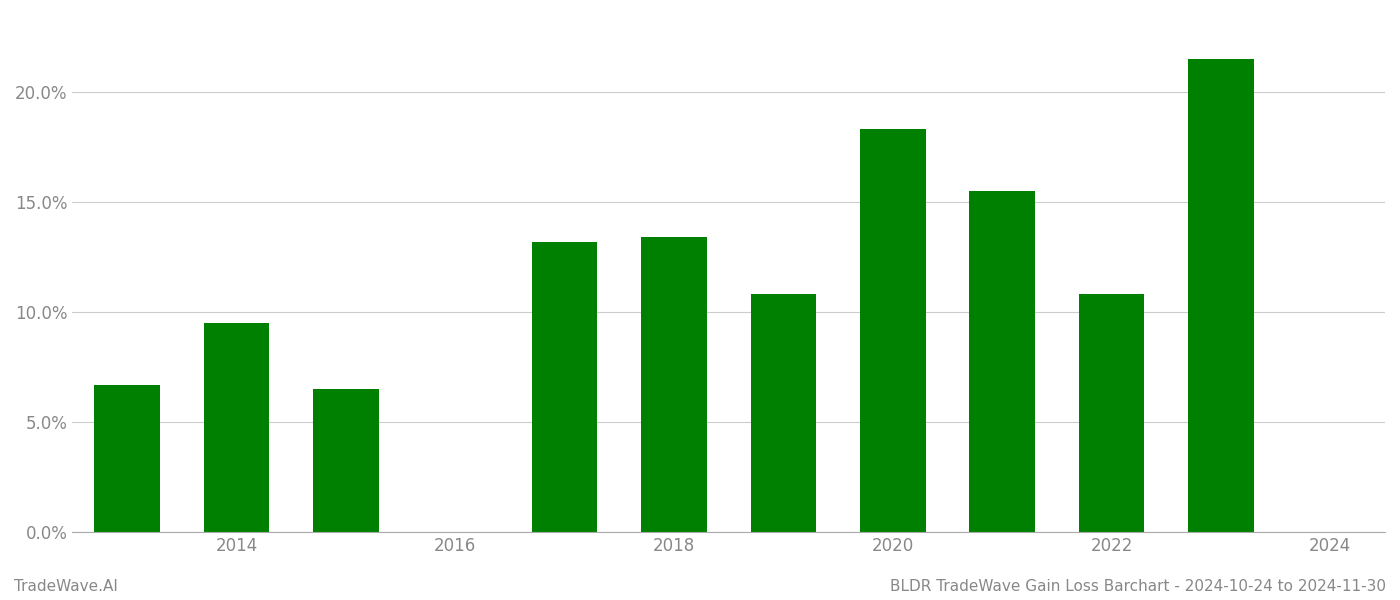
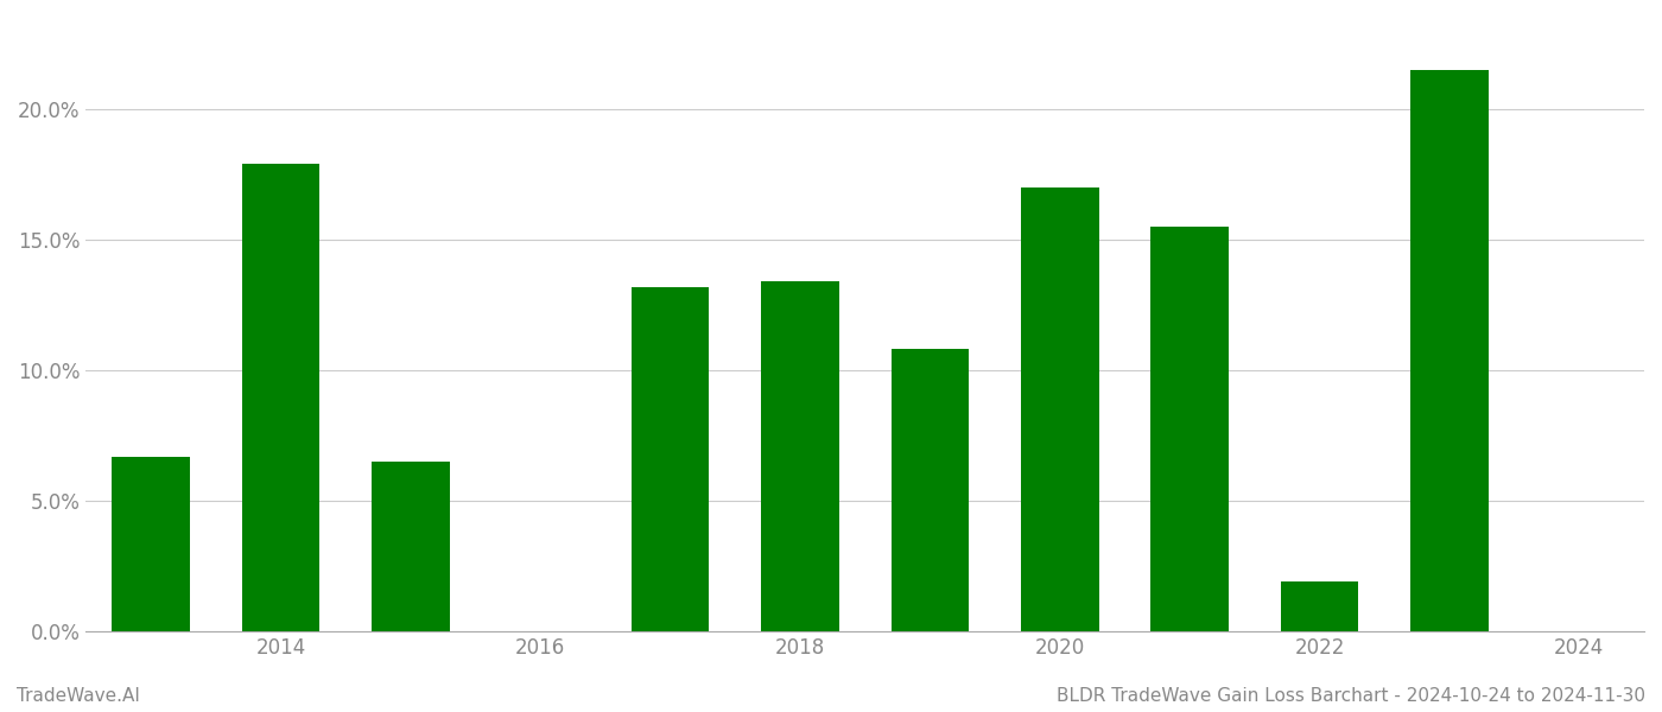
2014: 9.5% -> 17.9%
2020: 18.3% -> 17.0%
2022: 10.8% -> 1.9%
